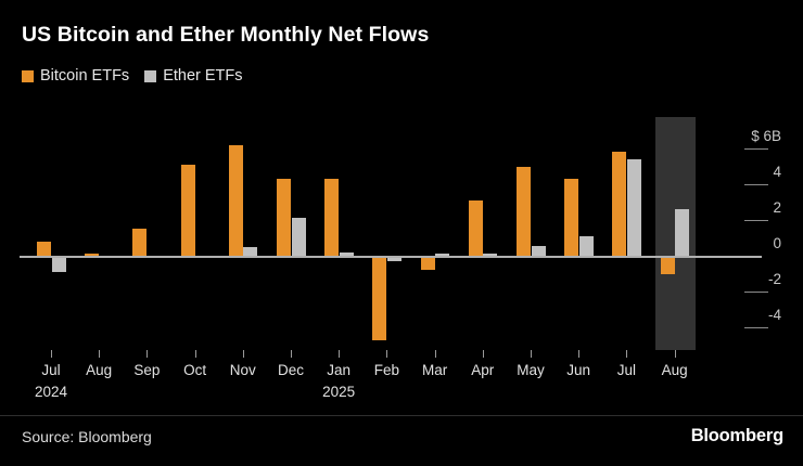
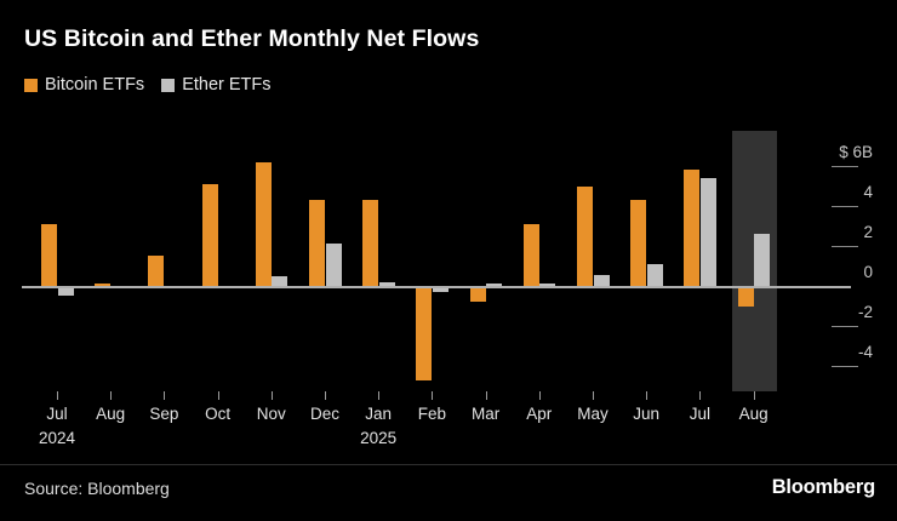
Bitcoin ETFs/Jul 2024: 0.8 -> 3.1
Ether ETFs/Jul 2024: -0.9 -> -0.5
